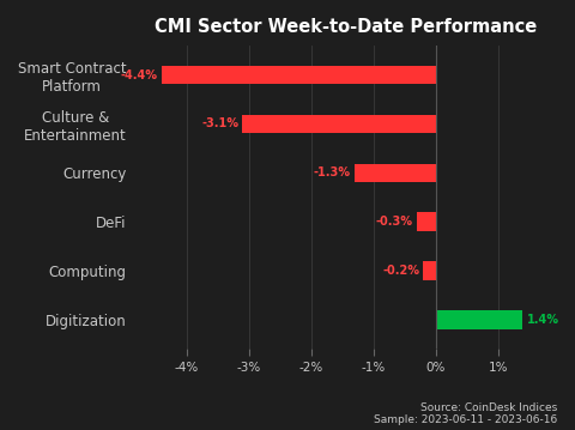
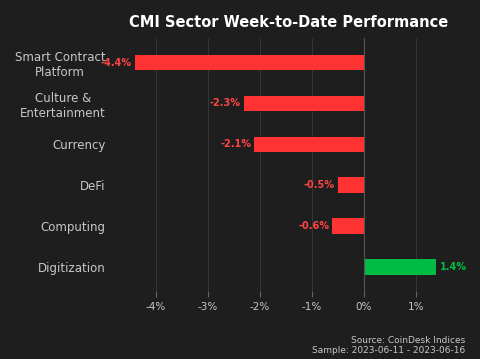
Culture & Entertainment: -3.1% -> -2.3%
Currency: -1.3% -> -2.1%
DeFi: -0.3% -> -0.5%
Computing: -0.2% -> -0.6%
